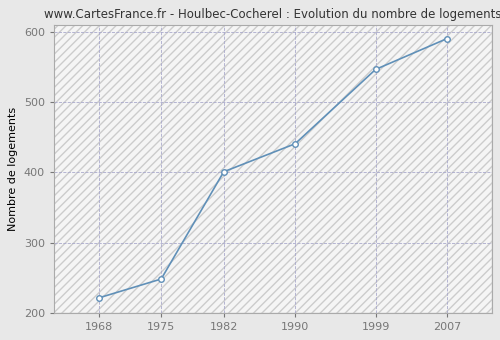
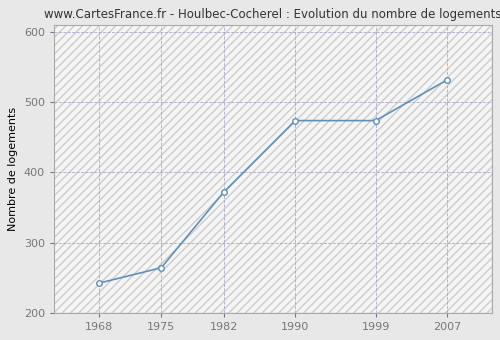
1968: 221 -> 242
1975: 248 -> 264
1982: 401 -> 372
1990: 441 -> 474
1999: 547 -> 474
2007: 591 -> 532
